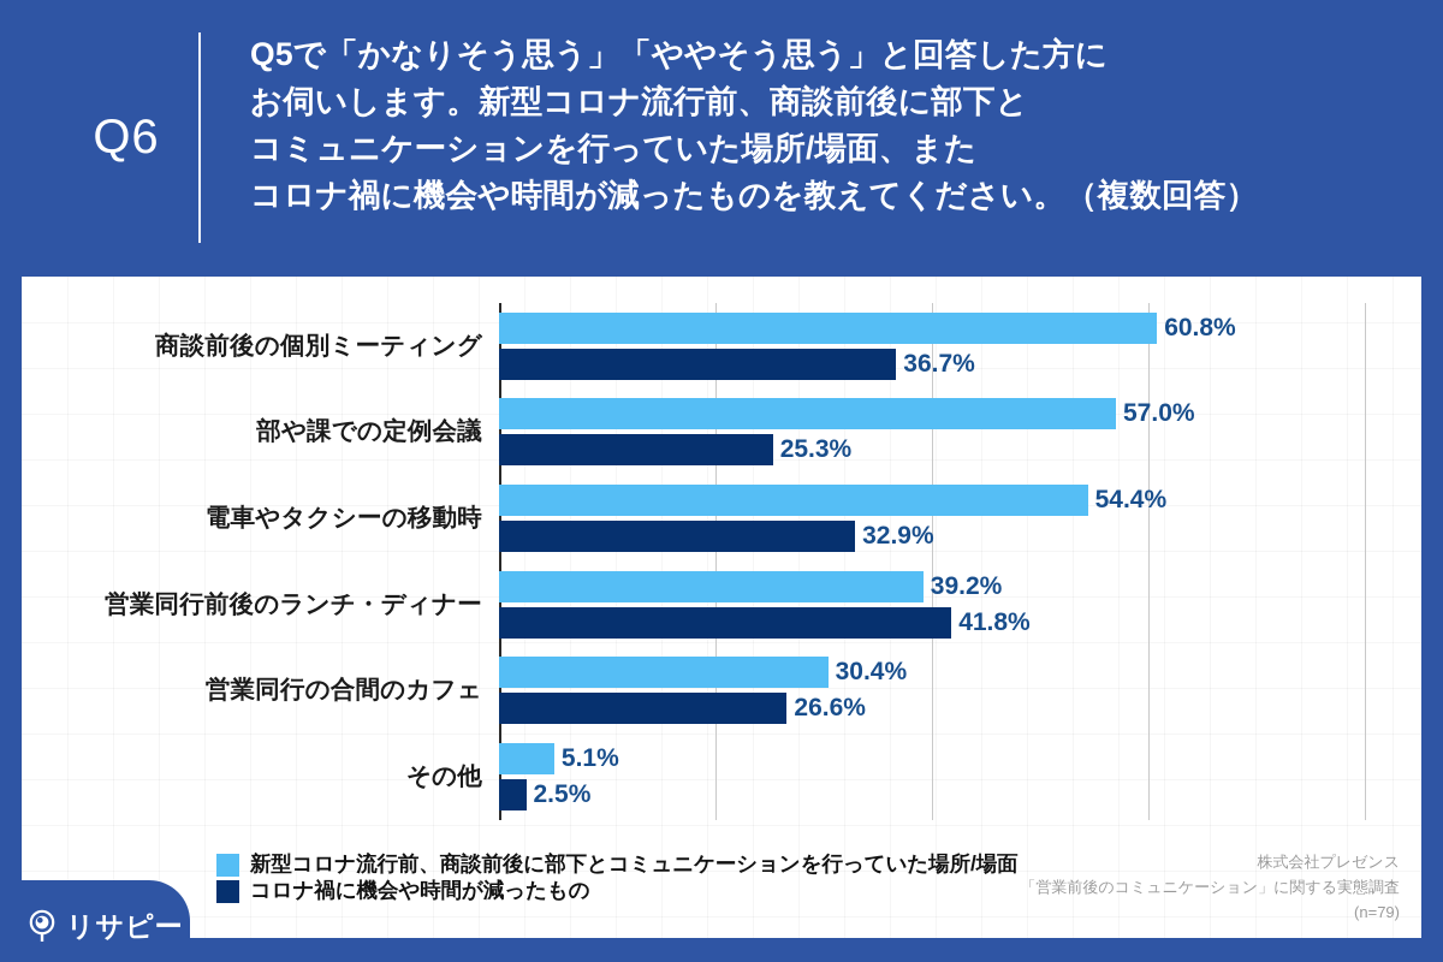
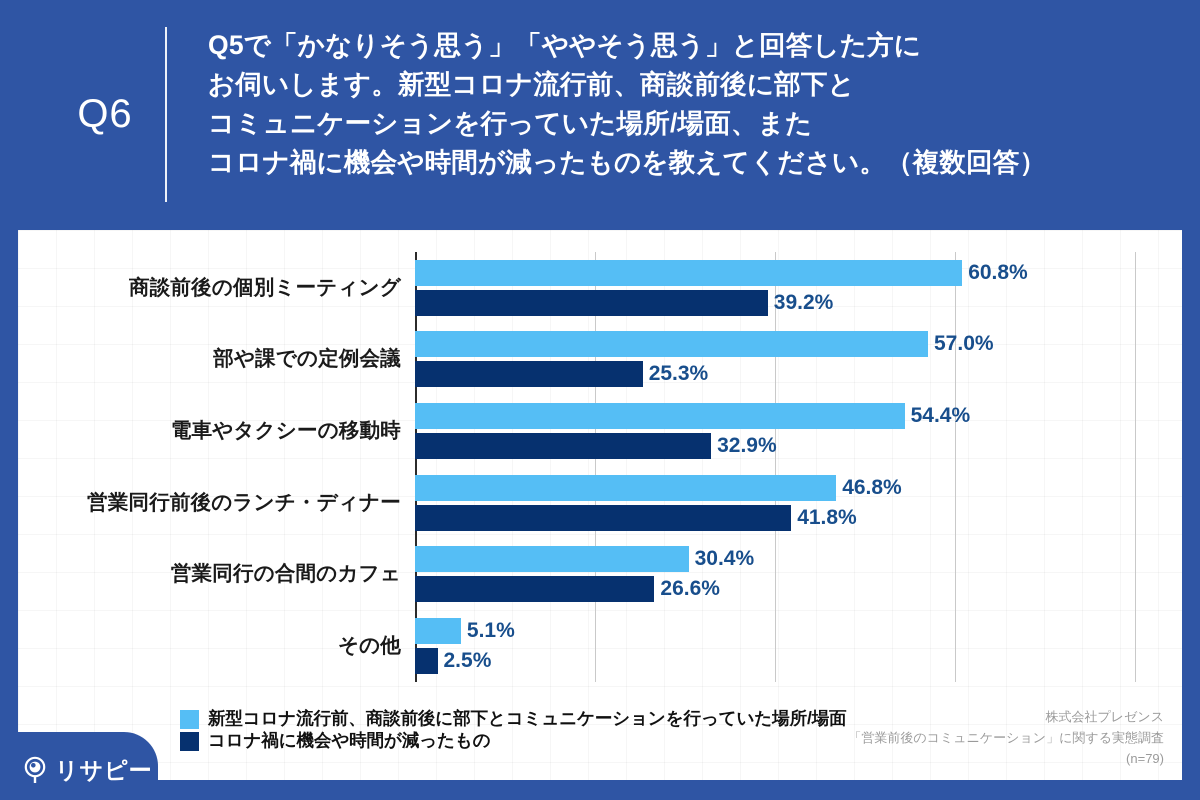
コロナ禍に機会や時間が減ったもの/商談前後の個別ミーティング: 36.7% -> 39.2%
新型コロナ流行前、商談前後に部下とコミュニケーションを行っていた場所/場面/営業同行前後のランチ・ディナー: 39.2% -> 46.8%
